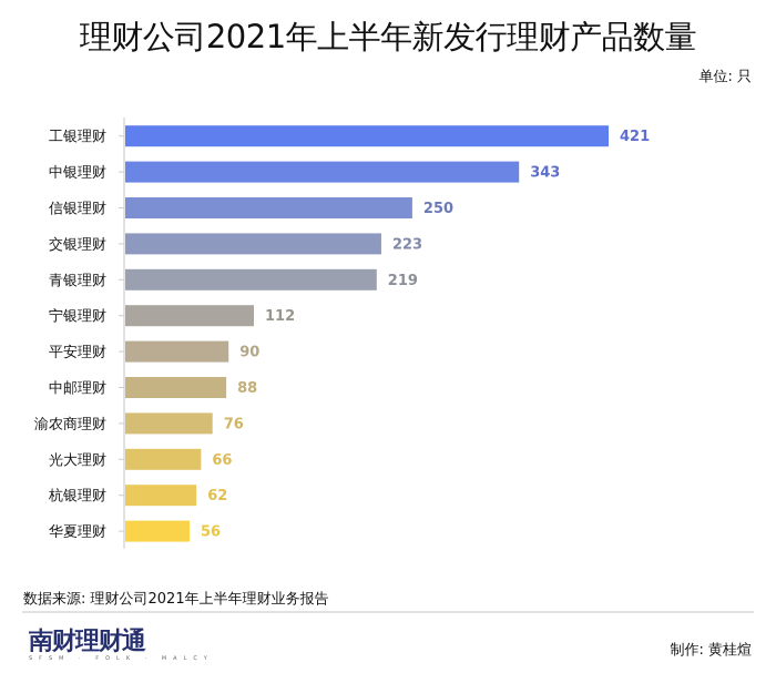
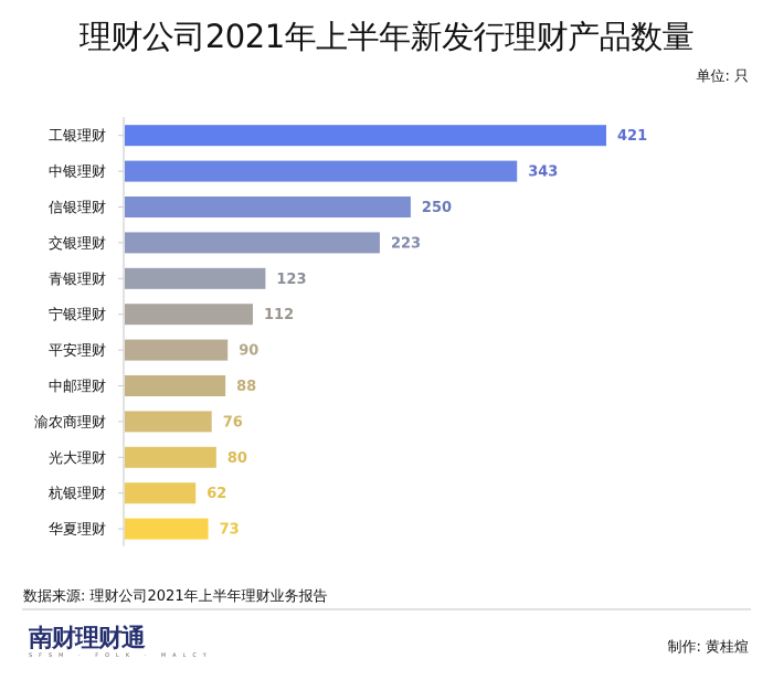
青银理财: 219 -> 123
光大理财: 66 -> 80
华夏理财: 56 -> 73
